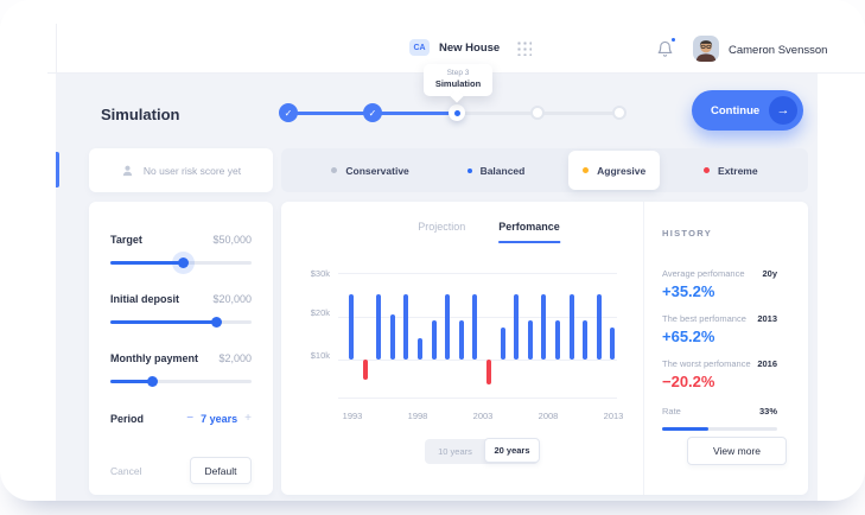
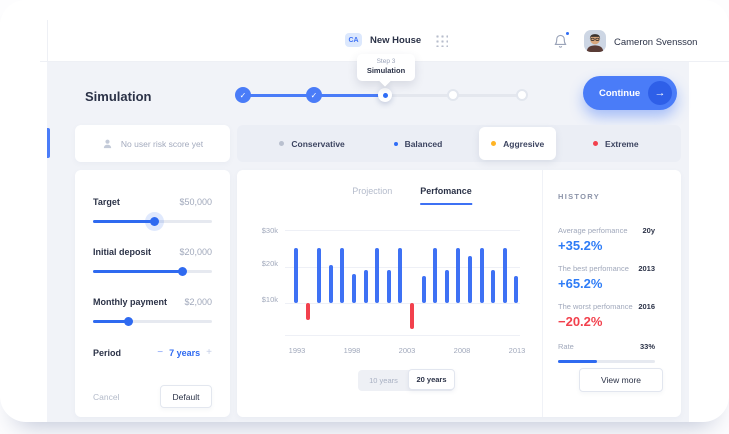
1998: $15k -> $18k
2003: $4k -> $3k
2008: $19k -> $23k
